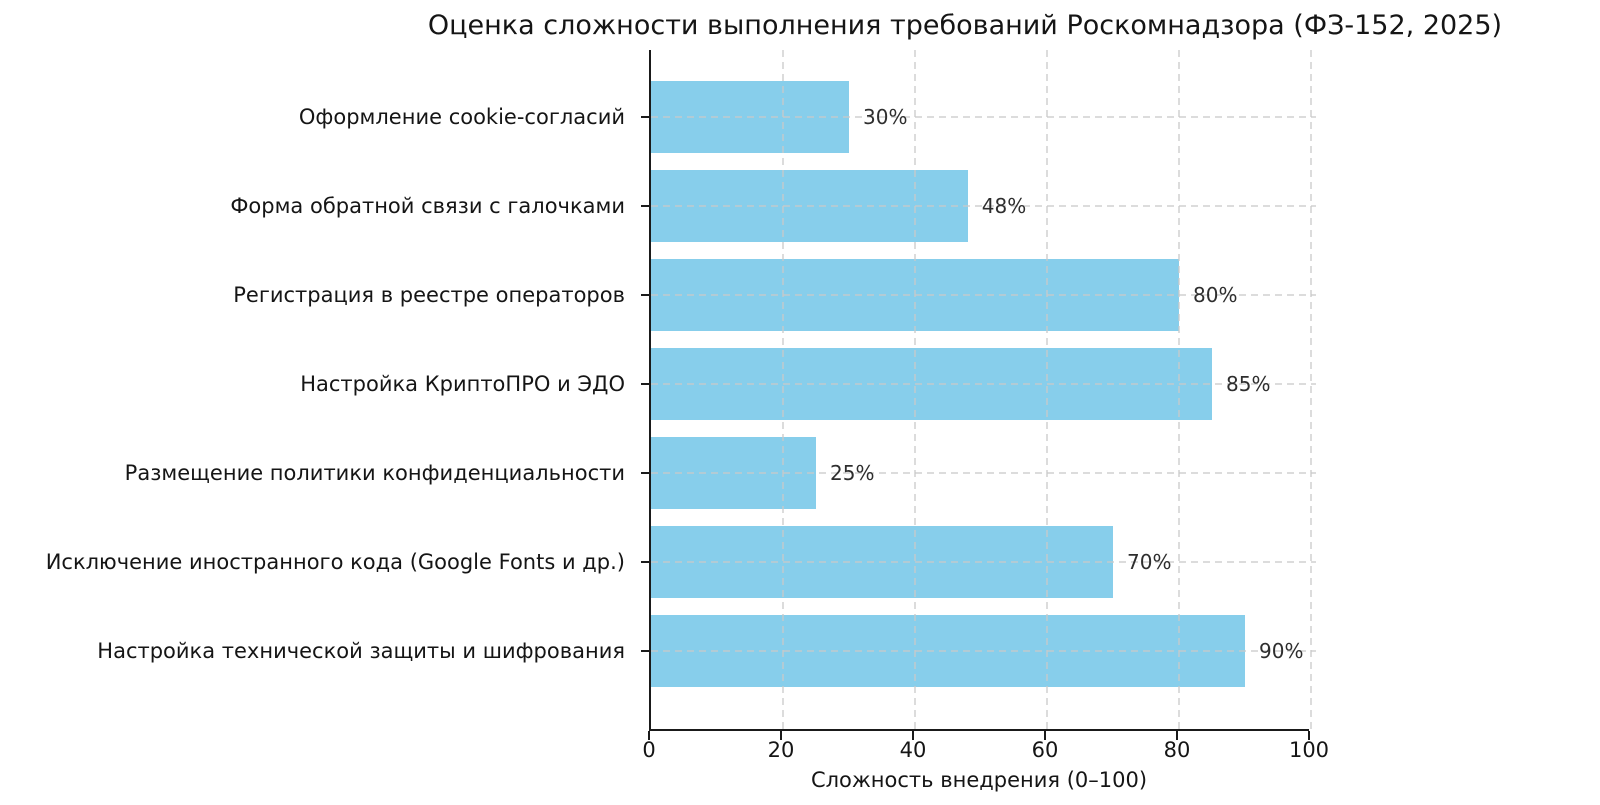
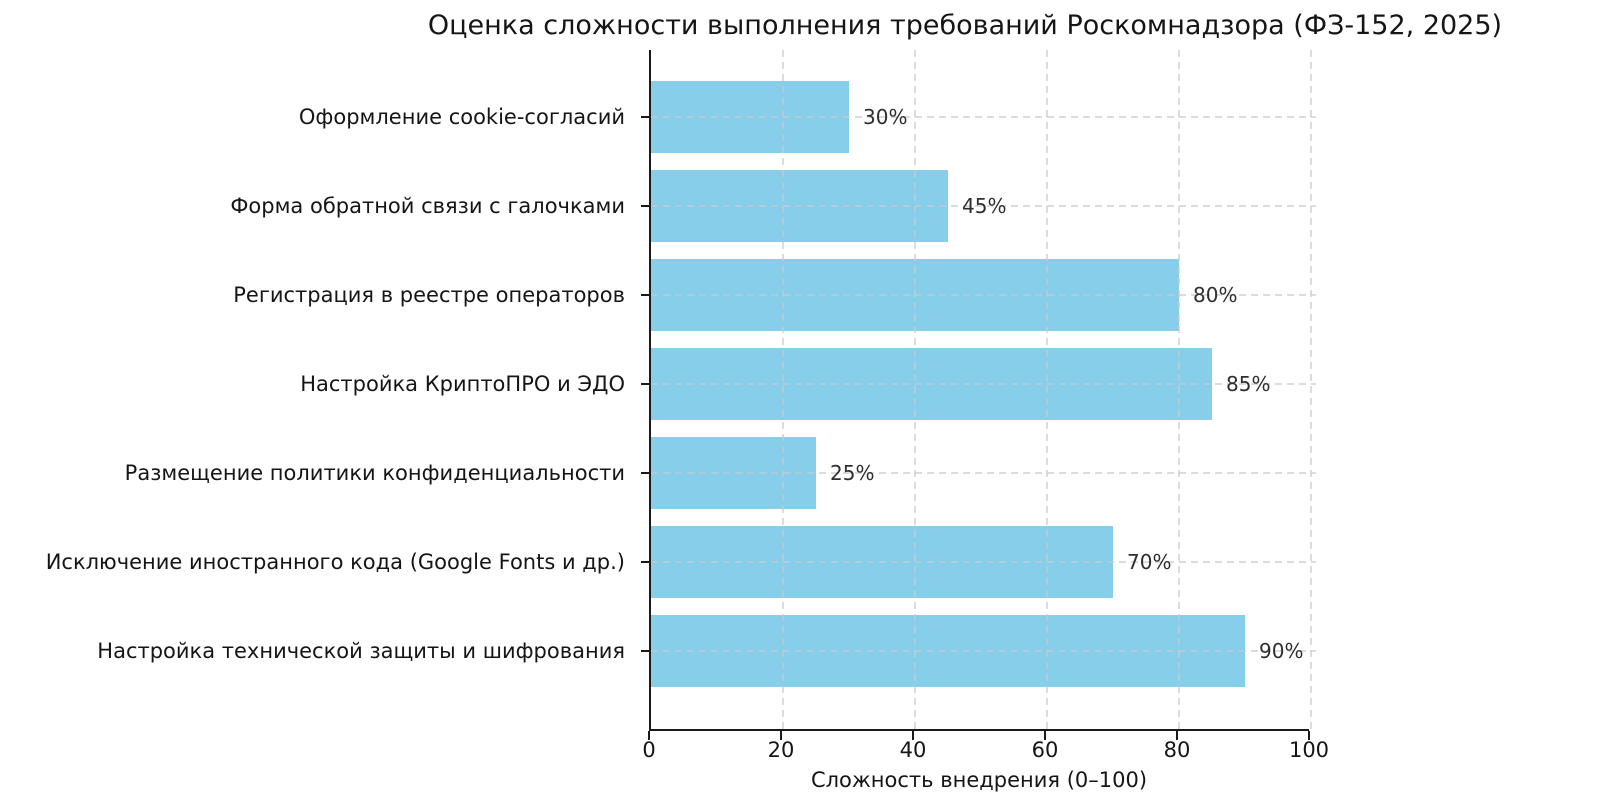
Форма обратной связи с галочками: 48% -> 45%
